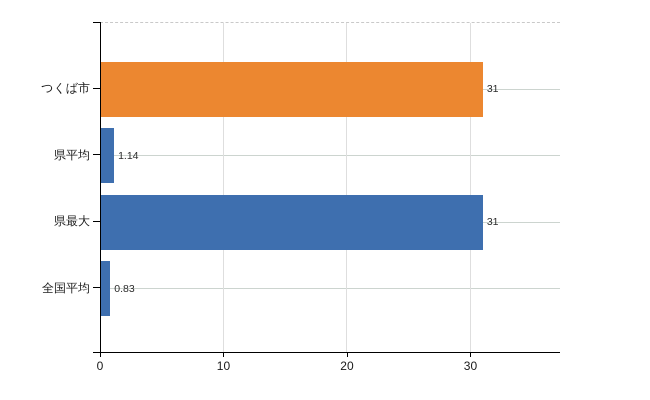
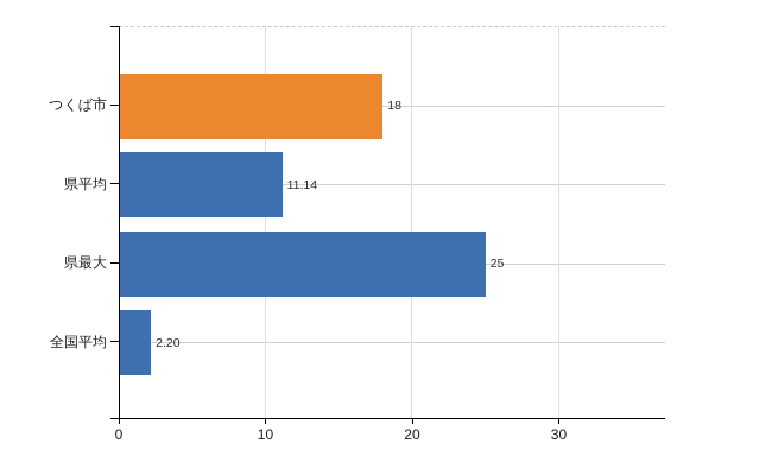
つくば市: 31 -> 18
県平均: 1.14 -> 11.14
県最大: 31 -> 25
全国平均: 0.83 -> 2.20
